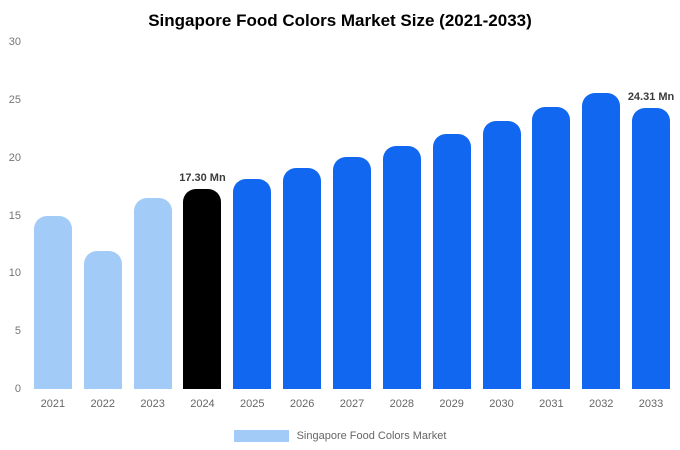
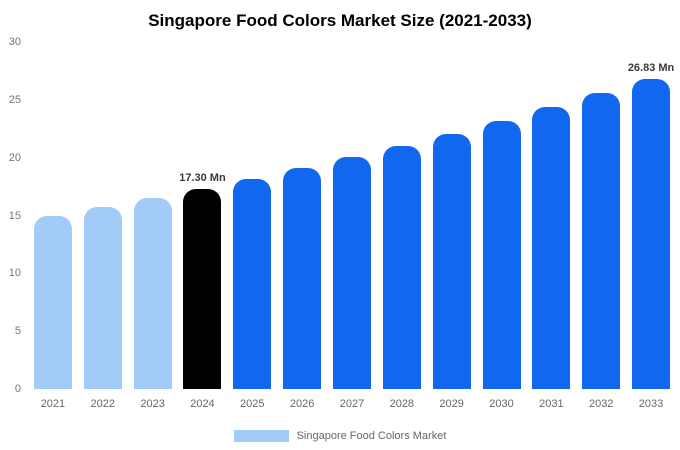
2022: 11.9 -> 15.7
2033: 24.31 -> 26.83
